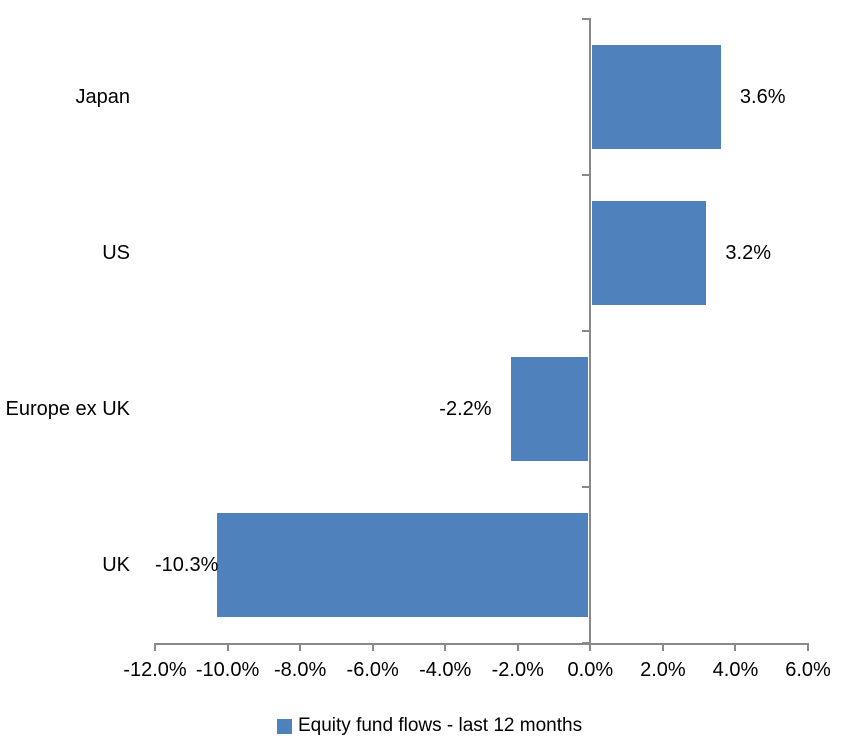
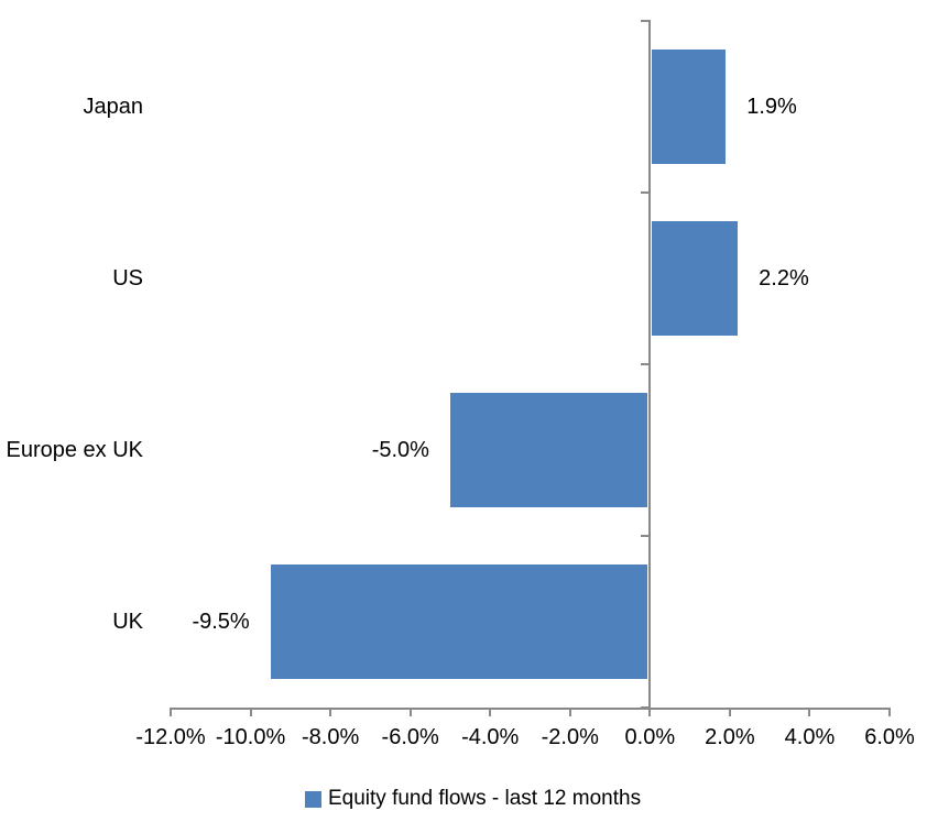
Japan: 3.6% -> 1.9%
US: 3.2% -> 2.2%
Europe ex UK: -2.2% -> -5.0%
UK: -10.3% -> -9.5%
